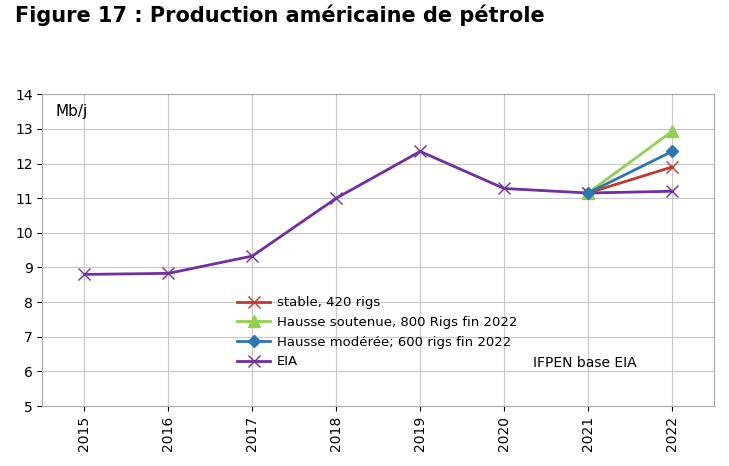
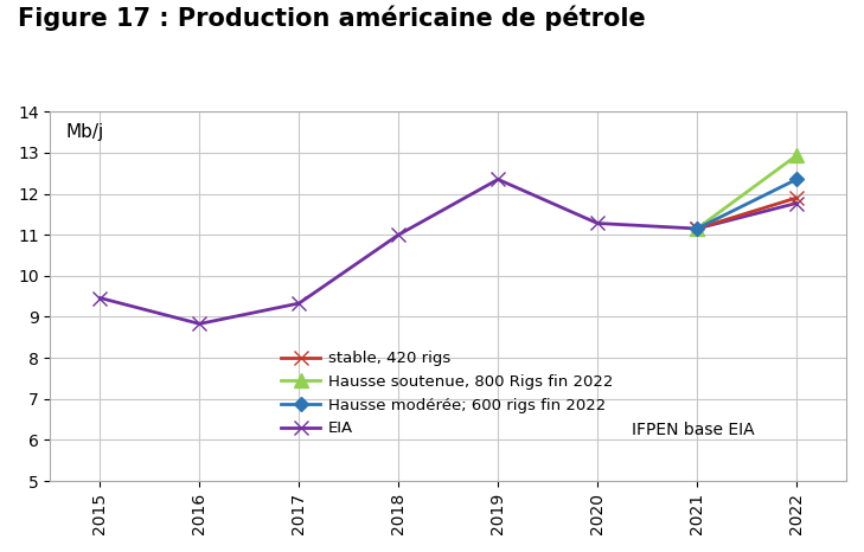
2015: 8.80 -> 9.46
2022: 11.20 -> 11.77
